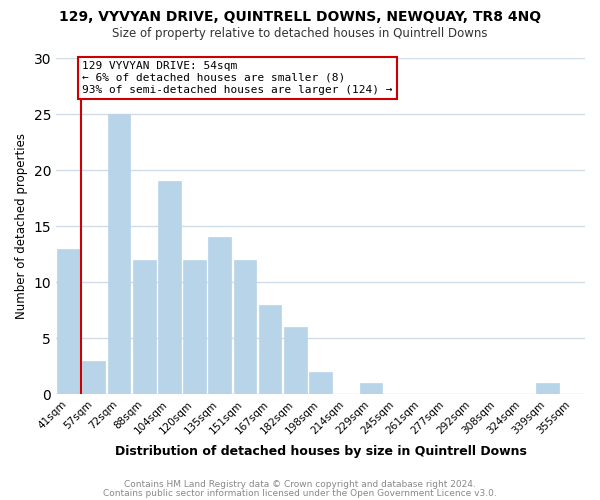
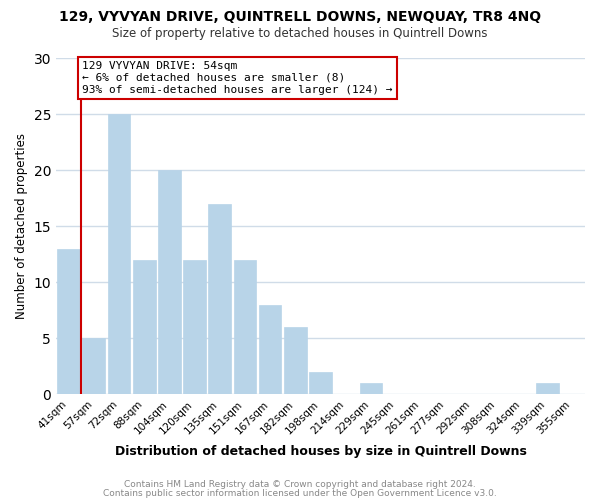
57sqm: 3 -> 5
104sqm: 19 -> 20
135sqm: 14 -> 17
